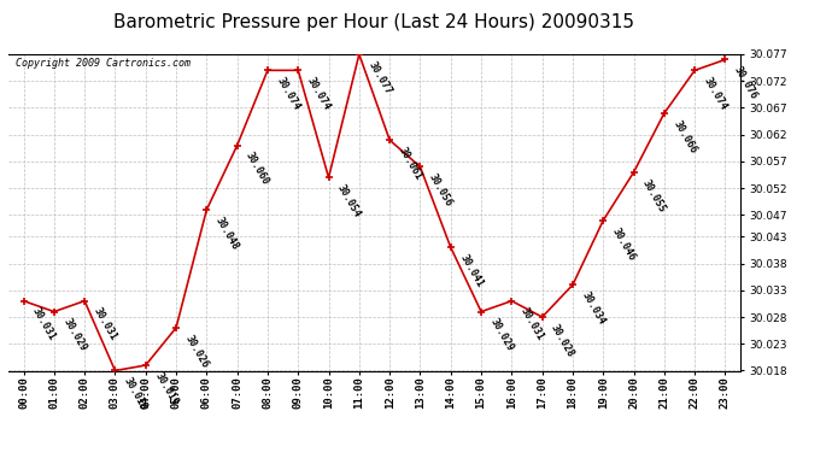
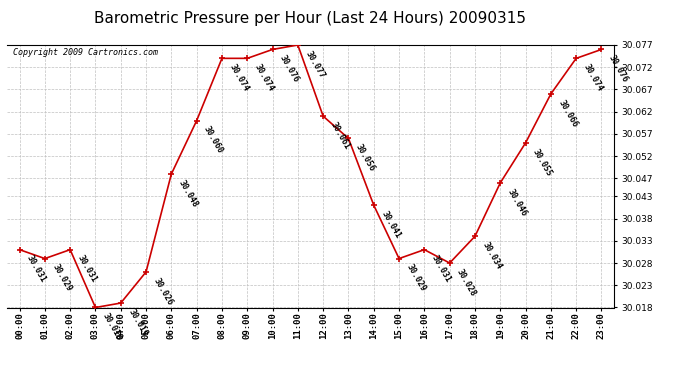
10:00: 30.054 -> 30.076
